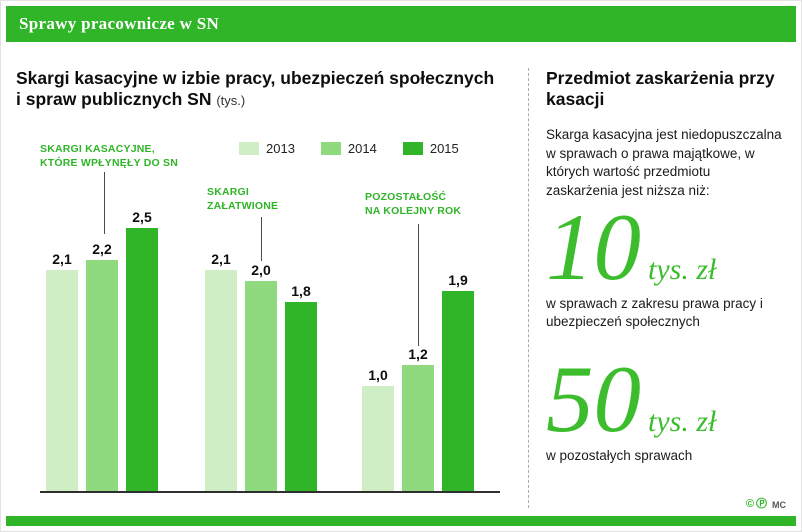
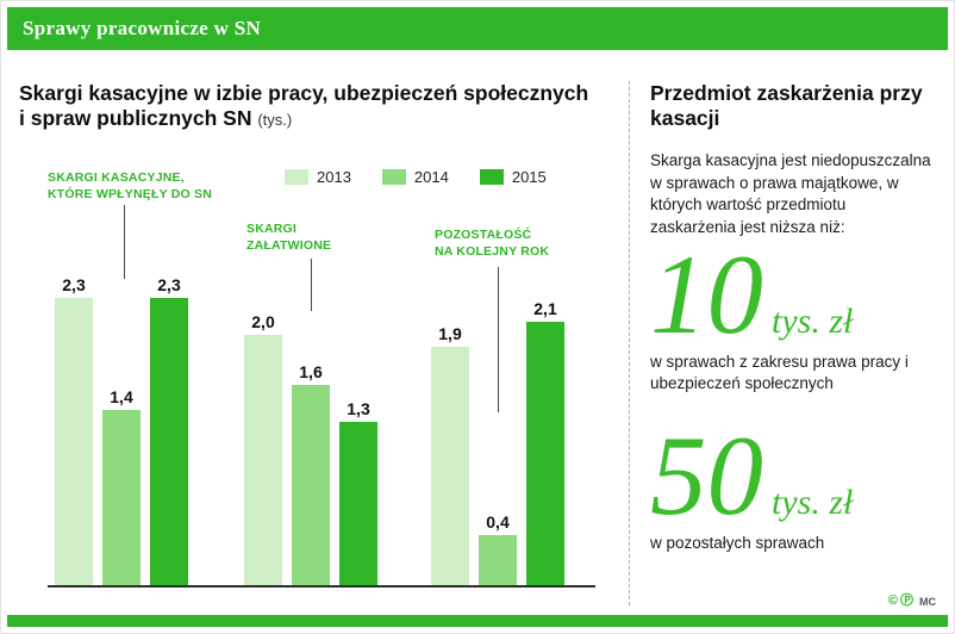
2013/SKARGI KASACYJNE, KTÓRE WPŁYNĘŁY DO SN: 2,1 -> 2,3
2014/SKARGI KASACYJNE, KTÓRE WPŁYNĘŁY DO SN: 2,2 -> 1,4
2015/SKARGI KASACYJNE, KTÓRE WPŁYNĘŁY DO SN: 2,5 -> 2,3
2013/SKARGI ZAŁATWIONE: 2,1 -> 2,0
2014/SKARGI ZAŁATWIONE: 2,0 -> 1,6
2015/SKARGI ZAŁATWIONE: 1,8 -> 1,3
2013/POZOSTAŁOŚĆ NA KOLEJNY ROK: 1,0 -> 1,9
2014/POZOSTAŁOŚĆ NA KOLEJNY ROK: 1,2 -> 0,4
2015/POZOSTAŁOŚĆ NA KOLEJNY ROK: 1,9 -> 2,1
